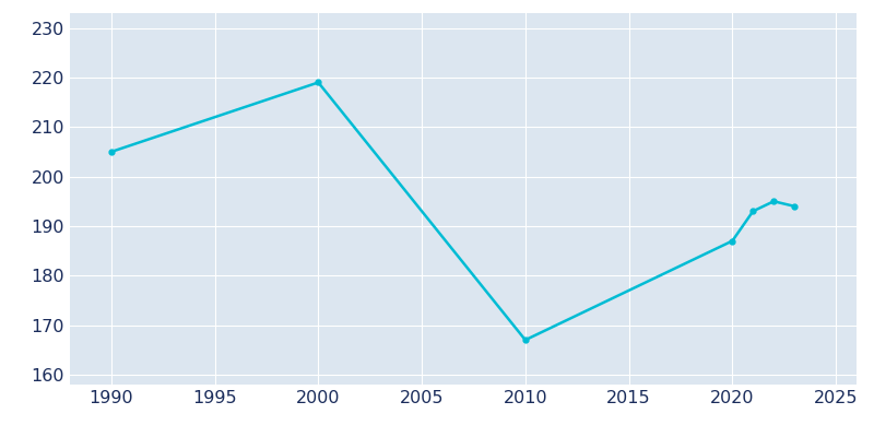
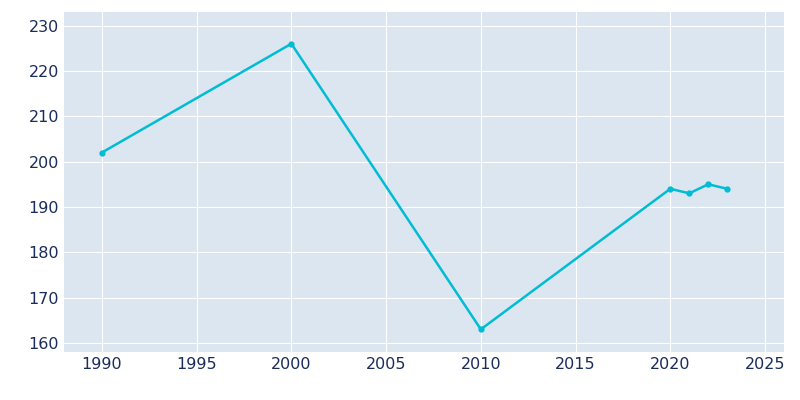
1990: 205 -> 202
2000: 219 -> 226
2010: 167 -> 163
2020: 187 -> 194
